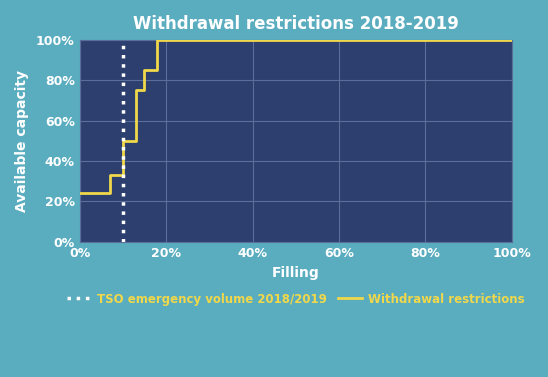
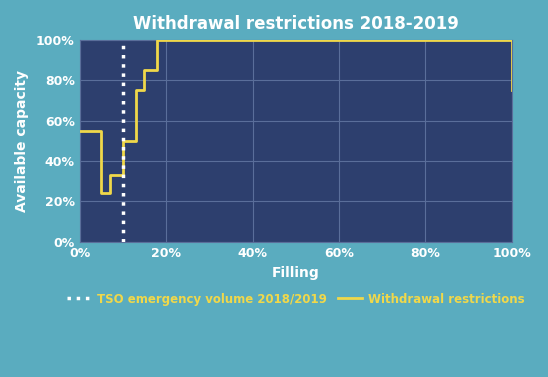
0%: 24% -> 55%
100%: 100% -> 75%
